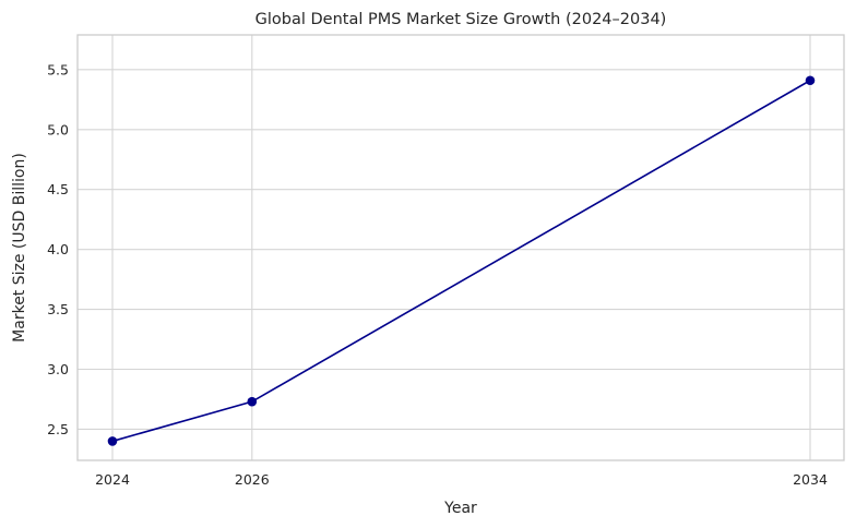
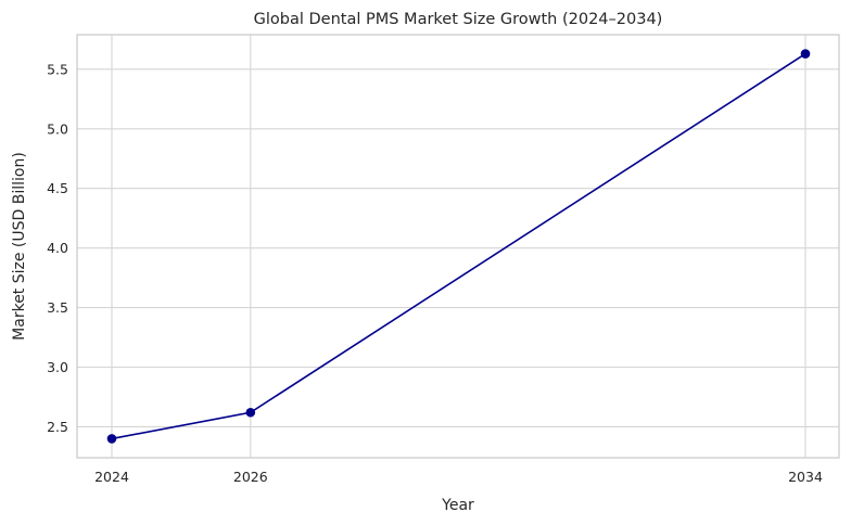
2026: 2.73 -> 2.62
2034: 5.41 -> 5.63
